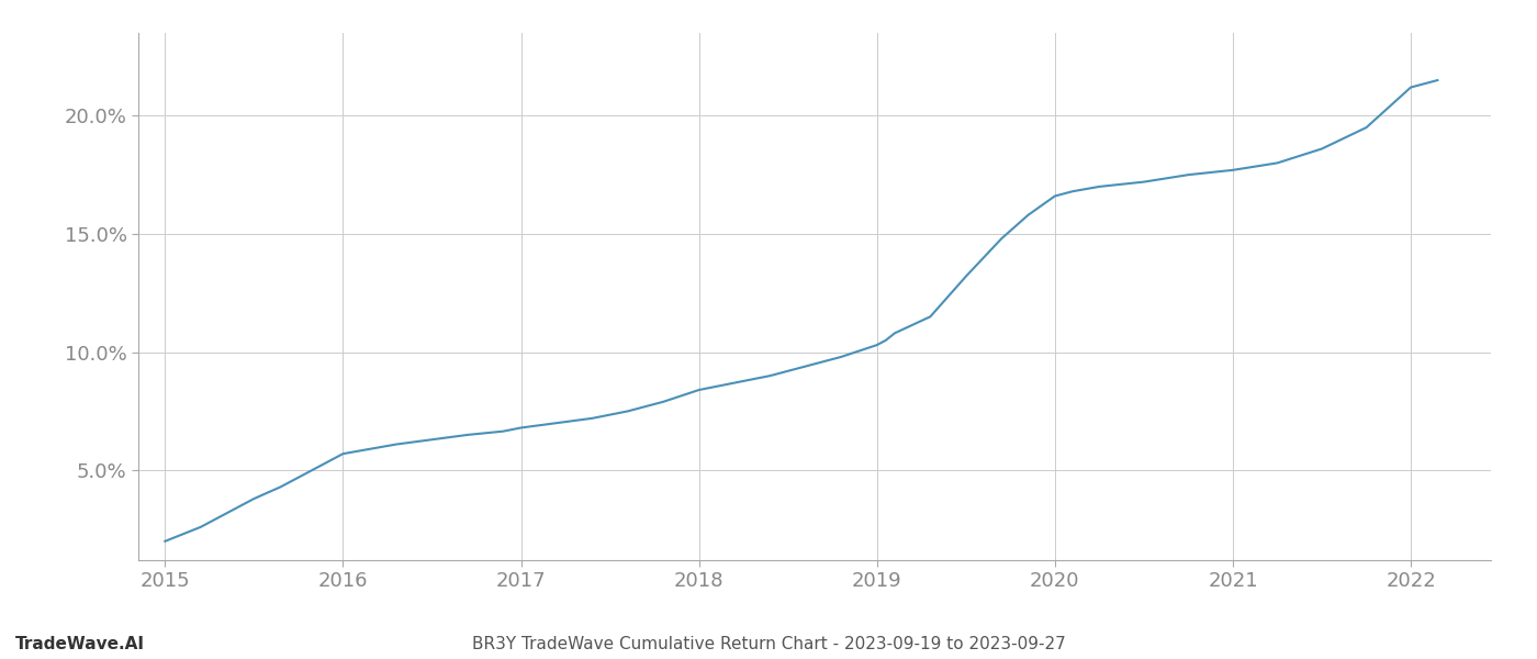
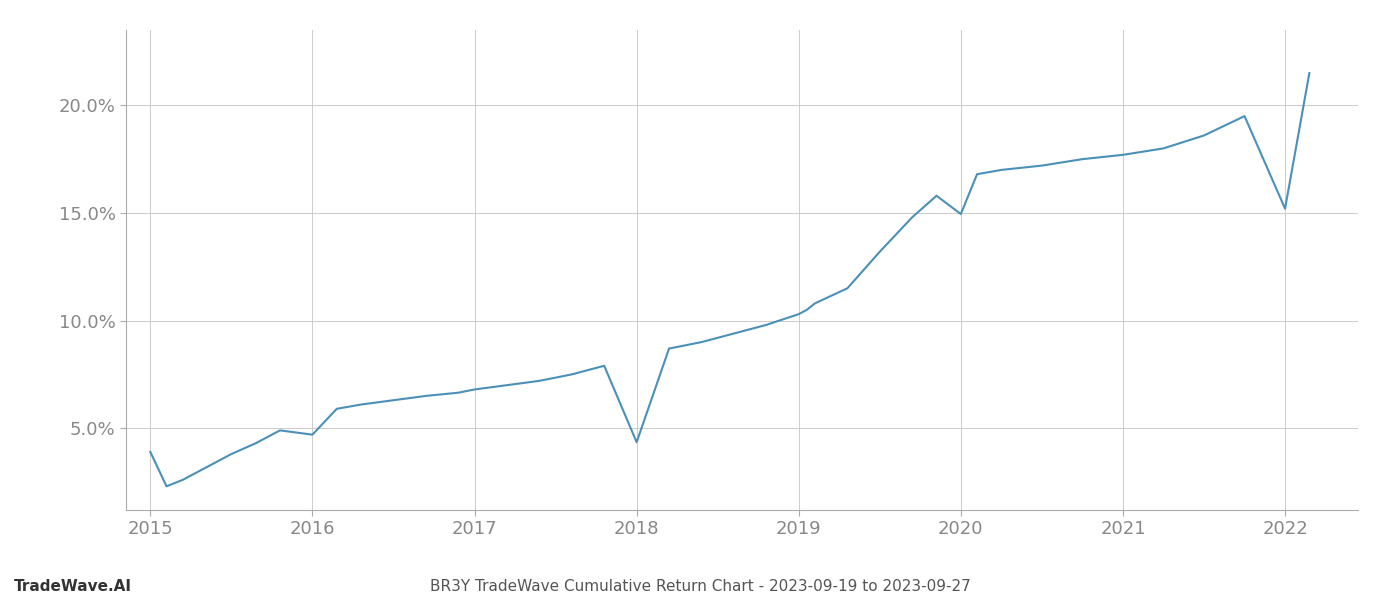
2015: 2.00% -> 3.90%
2016: 5.70% -> 4.70%
2018: 8.40% -> 4.35%
2020: 16.60% -> 14.95%
2022: 21.20% -> 15.20%
